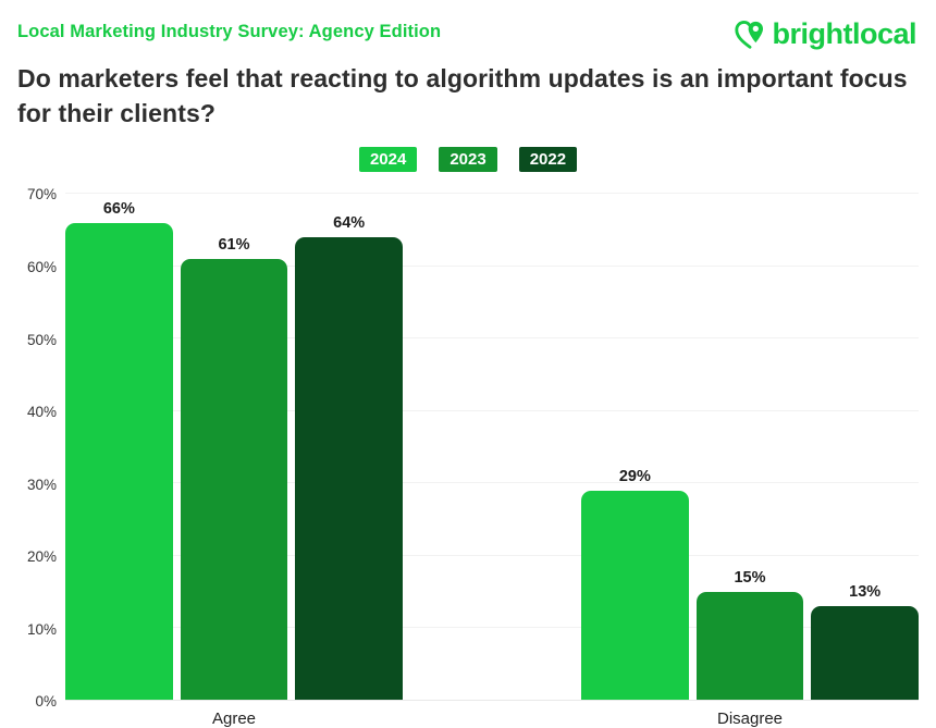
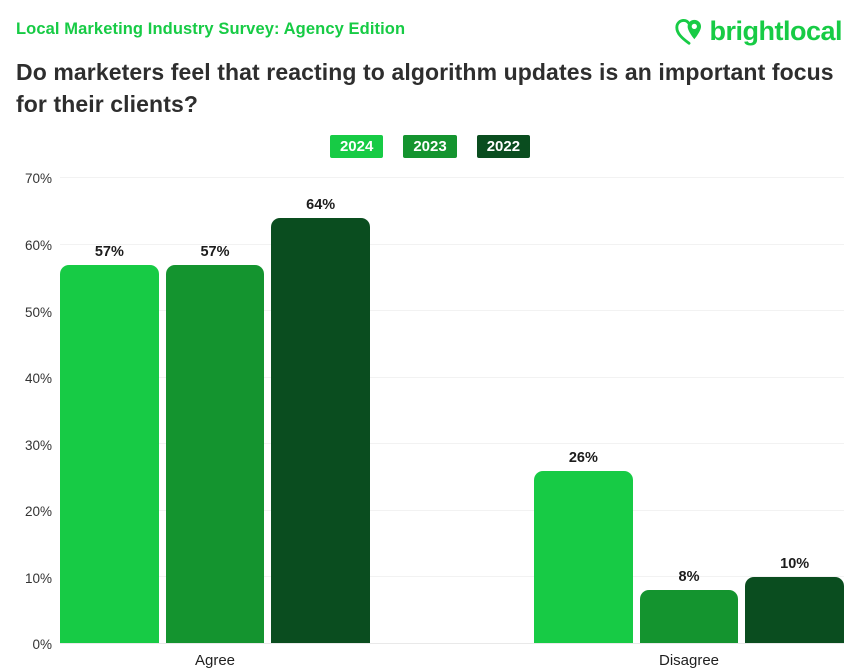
2024/Agree: 66% -> 57%
2023/Agree: 61% -> 57%
2024/Disagree: 29% -> 26%
2023/Disagree: 15% -> 8%
2022/Disagree: 13% -> 10%
